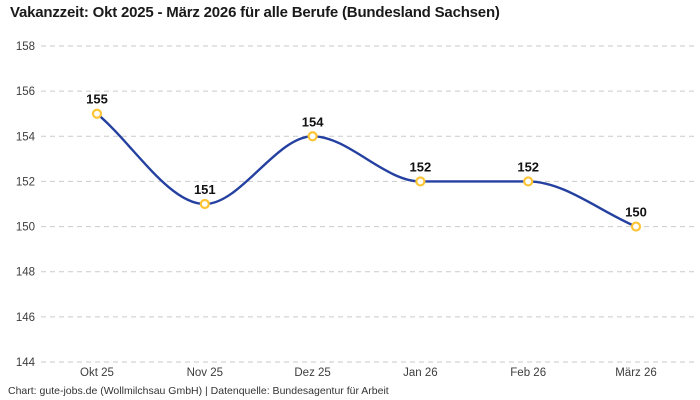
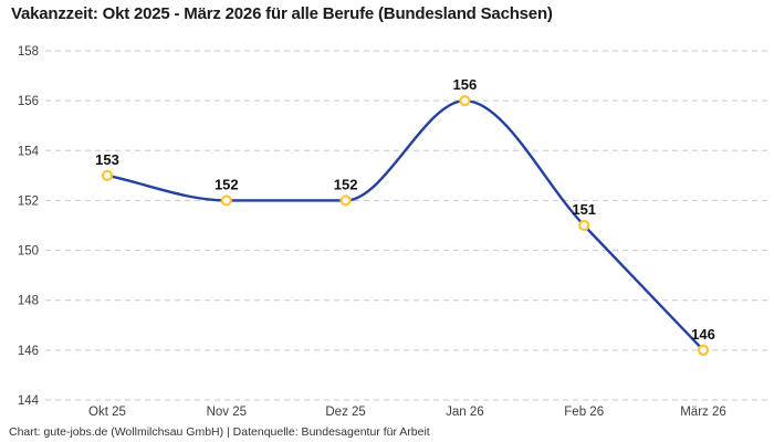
Okt 25: 155 -> 153
Nov 25: 151 -> 152
Dez 25: 154 -> 152
Jan 26: 152 -> 156
Feb 26: 152 -> 151
März 26: 150 -> 146
